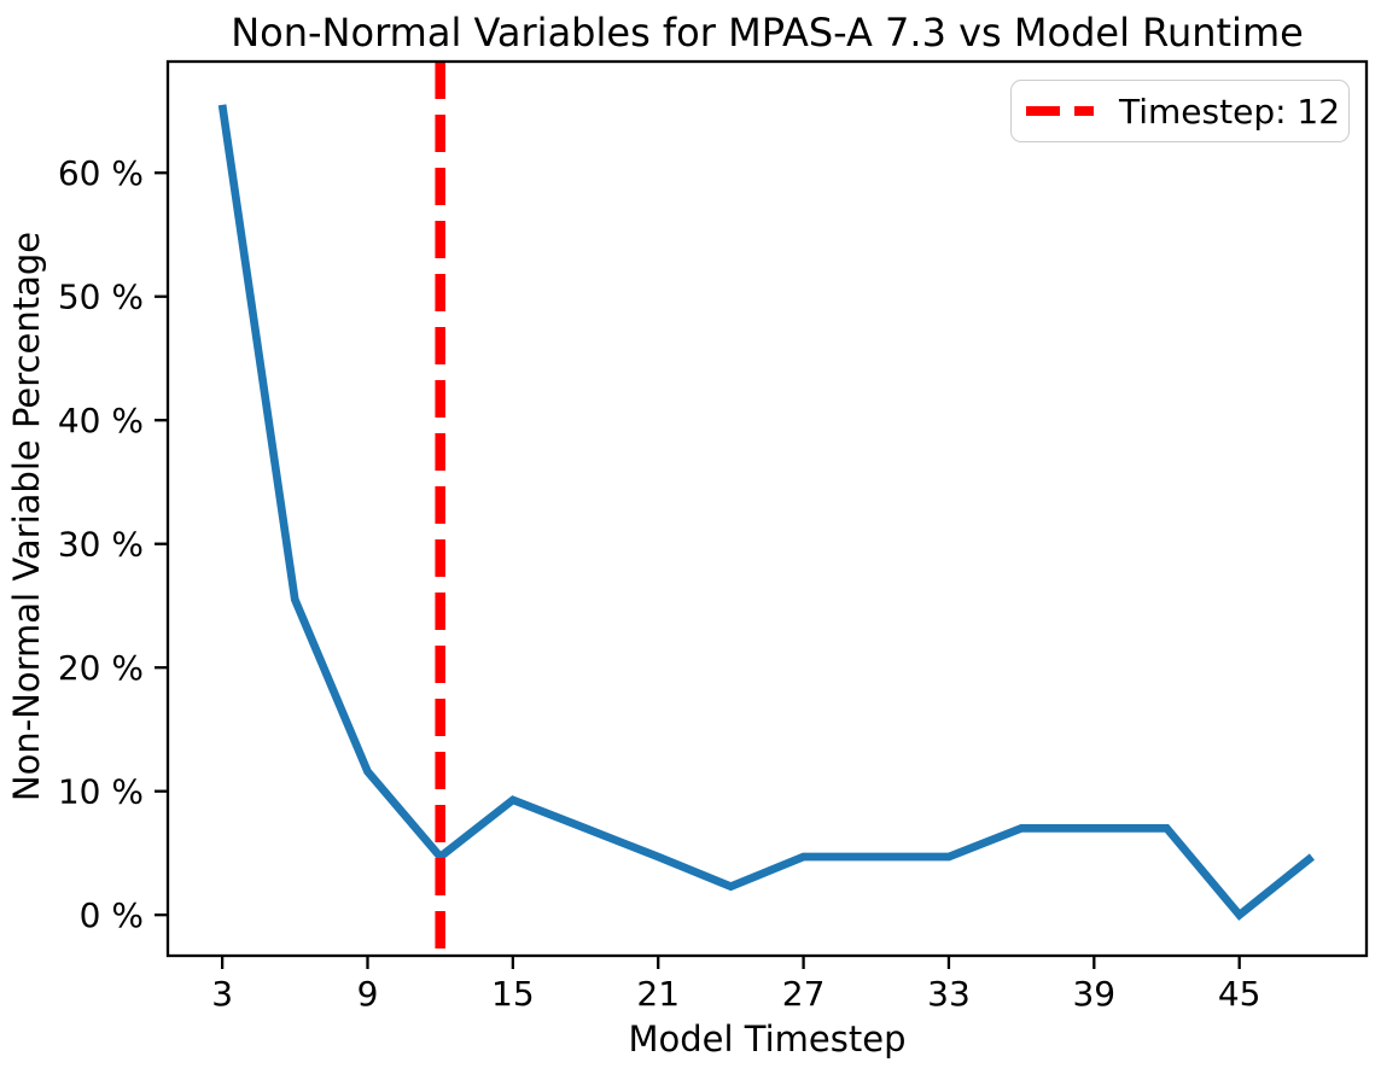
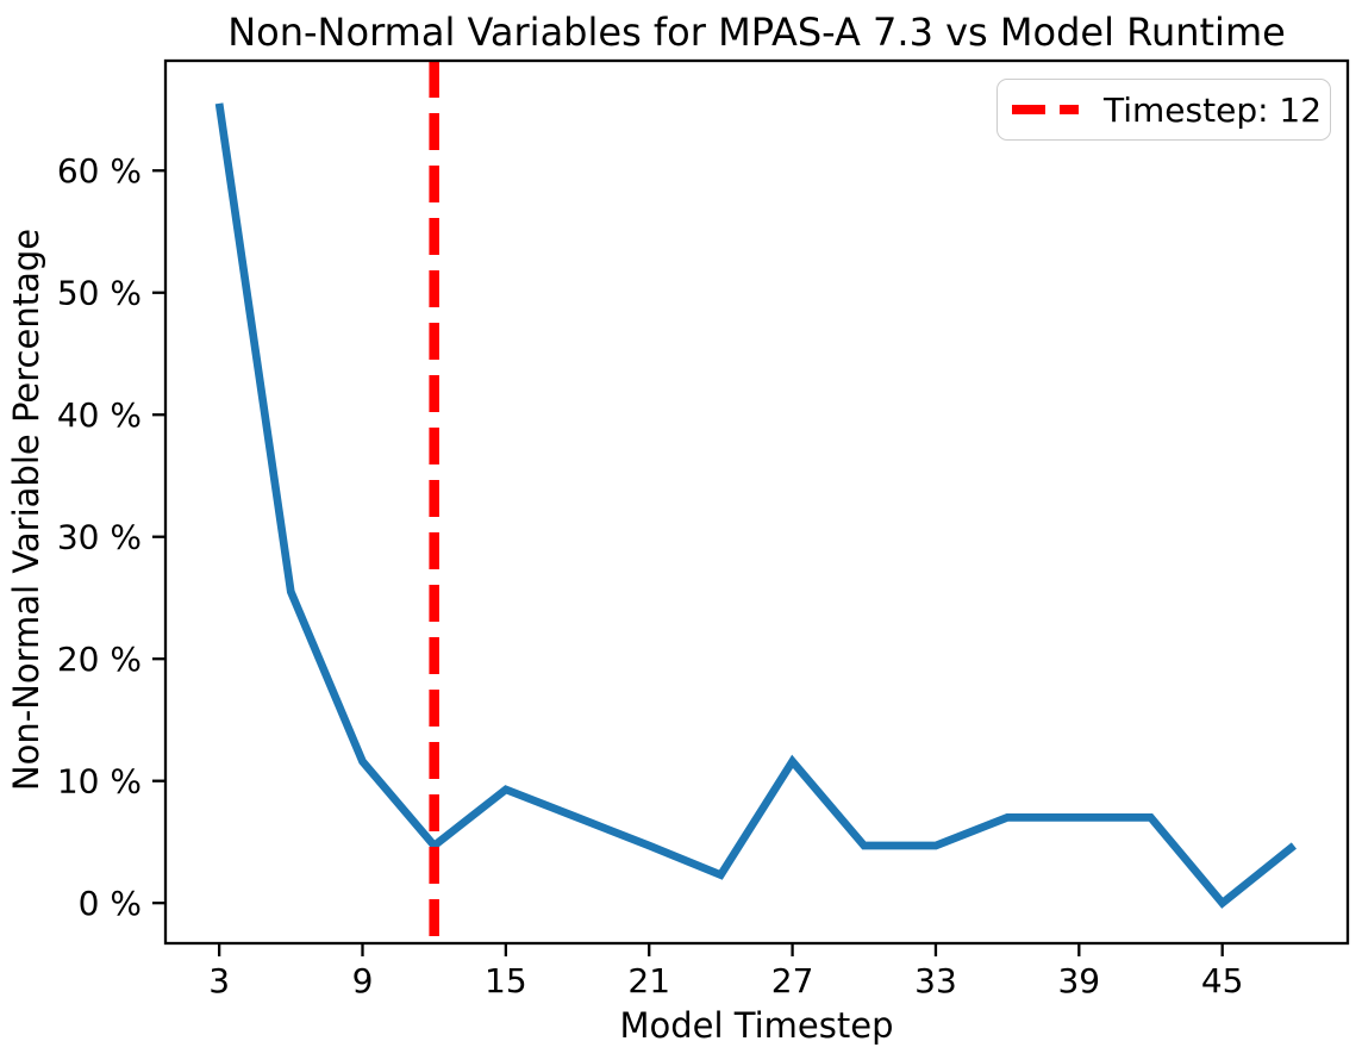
27: 4.7% -> 11.6%
